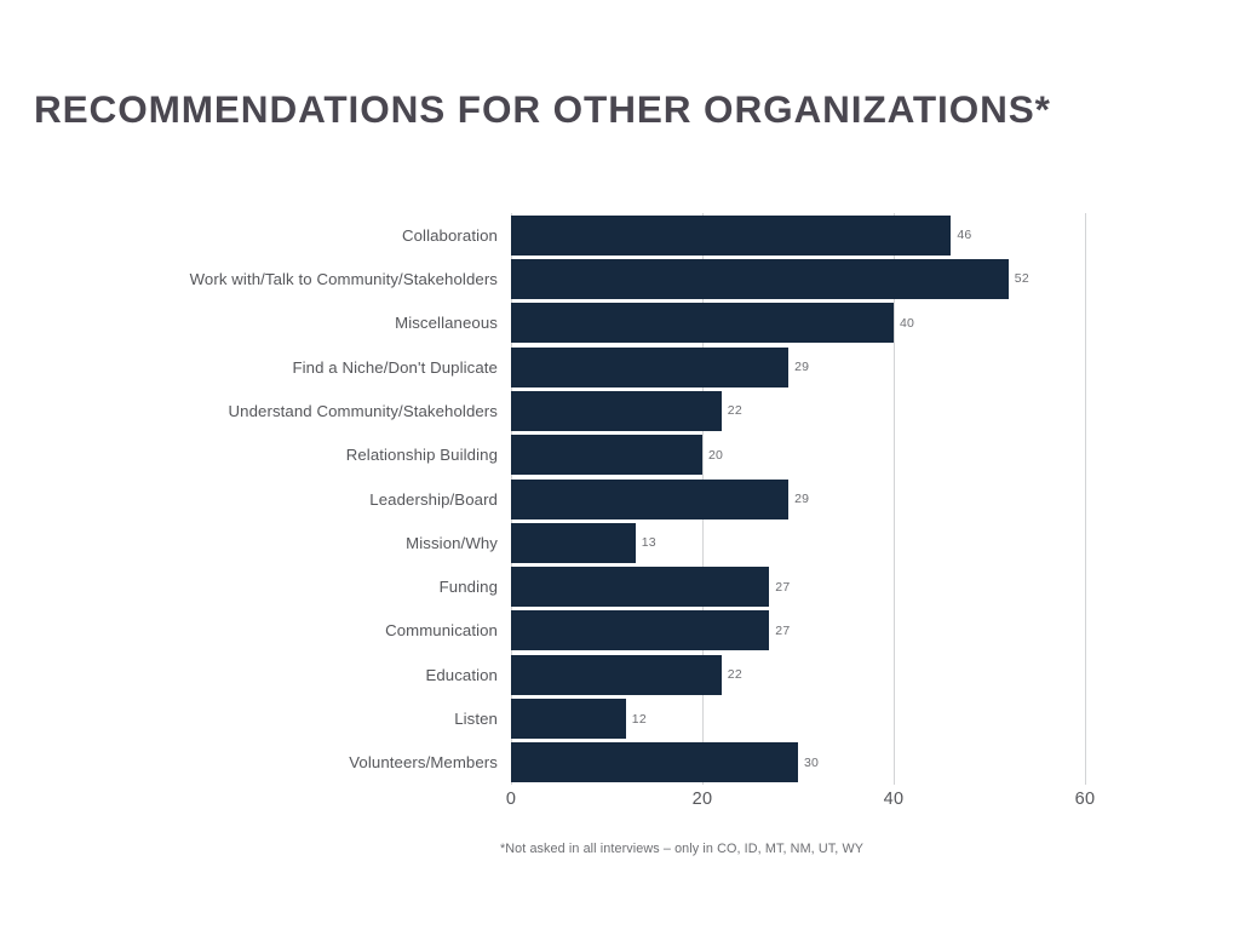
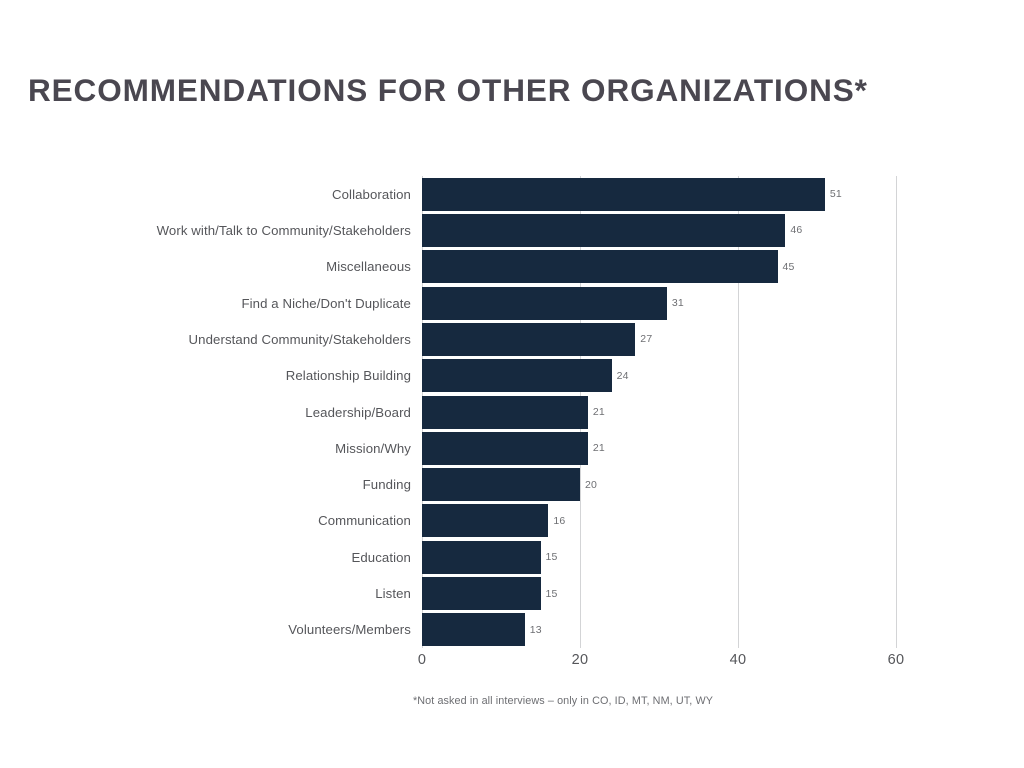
Collaboration: 46 -> 51
Work with/Talk to Community/Stakeholders: 52 -> 46
Miscellaneous: 40 -> 45
Find a Niche/Don't Duplicate: 29 -> 31
Understand Community/Stakeholders: 22 -> 27
Relationship Building: 20 -> 24
Leadership/Board: 29 -> 21
Mission/Why: 13 -> 21
Funding: 27 -> 20
Communication: 27 -> 16
Education: 22 -> 15
Listen: 12 -> 15
Volunteers/Members: 30 -> 13
